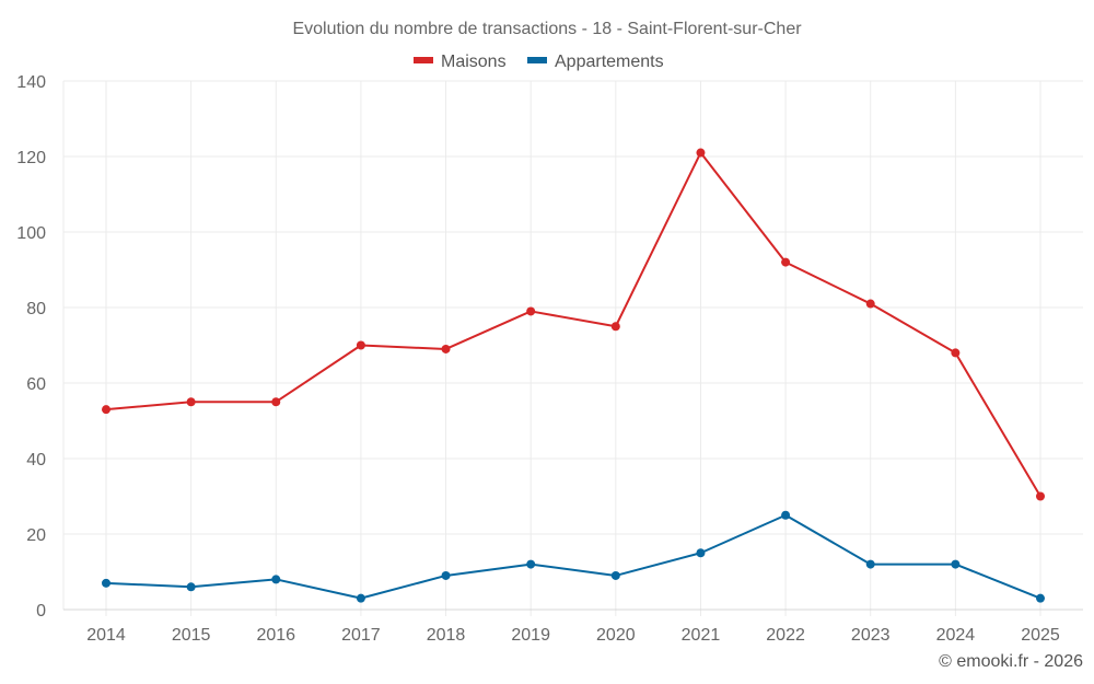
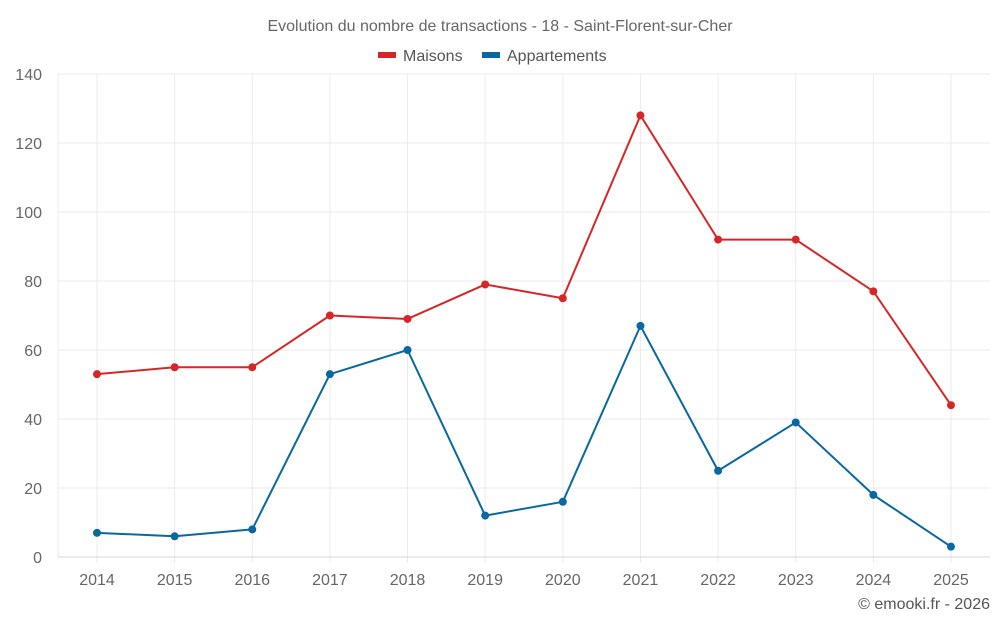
Appartements/2017: 3 -> 53
Appartements/2018: 9 -> 60
Appartements/2020: 9 -> 16
Maisons/2021: 121 -> 128
Appartements/2021: 15 -> 67
Maisons/2023: 81 -> 92
Appartements/2023: 12 -> 39
Maisons/2024: 68 -> 77
Appartements/2024: 12 -> 18
Maisons/2025: 30 -> 44
